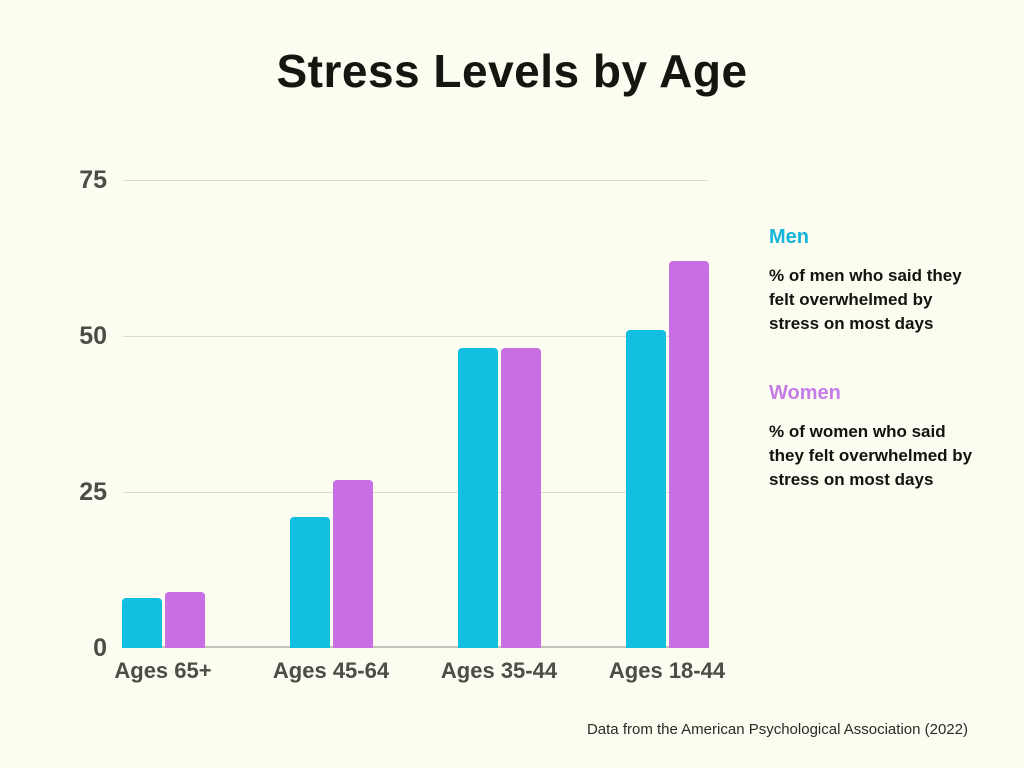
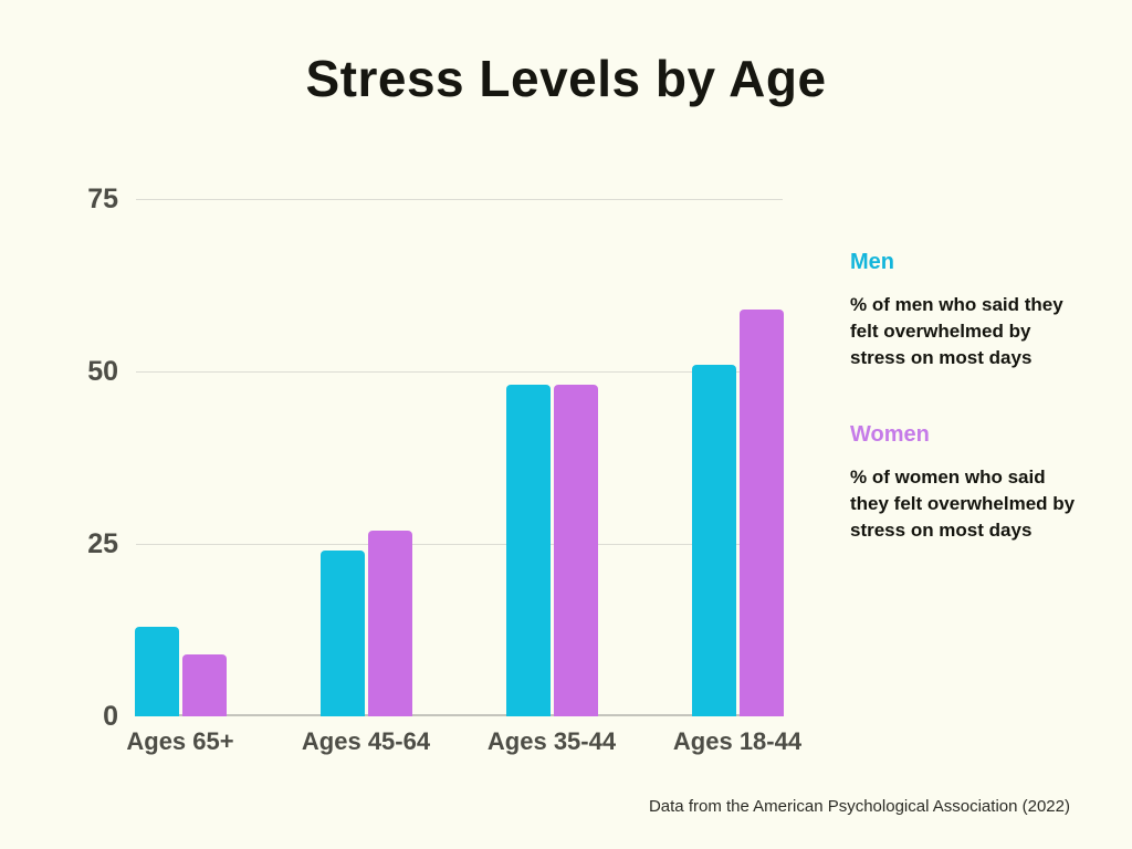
Men/Ages 65+: 8 -> 13
Men/Ages 45-64: 21 -> 24
Women/Ages 18-44: 62 -> 59
